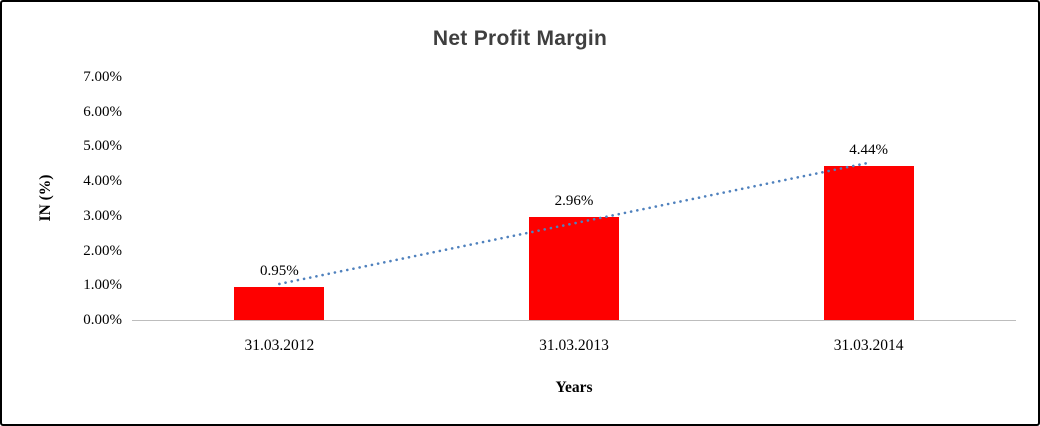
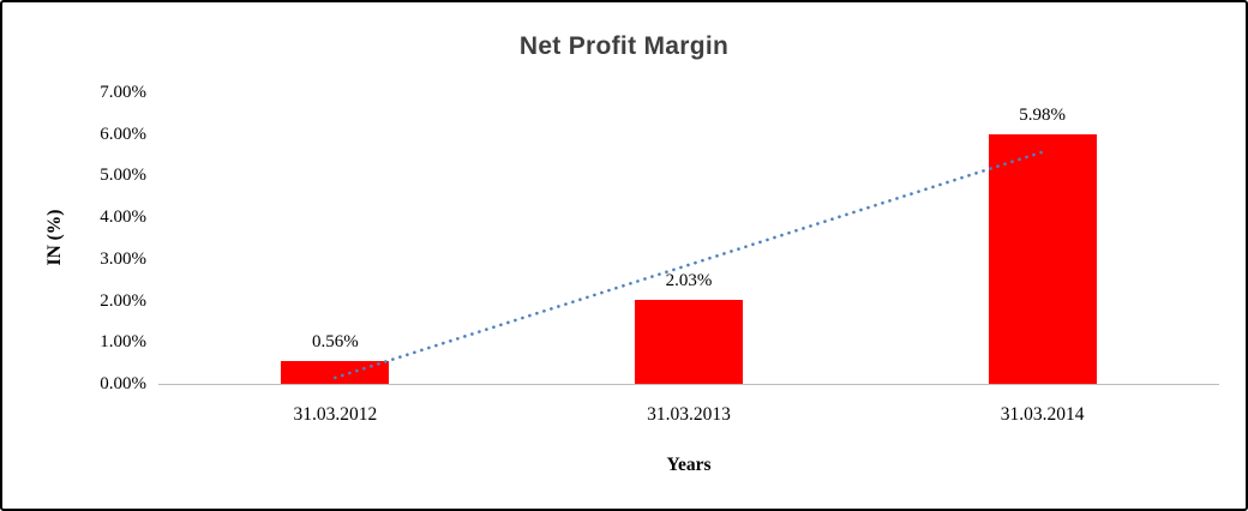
31.03.2012: 0.95% -> 0.56%
31.03.2013: 2.96% -> 2.03%
31.03.2014: 4.44% -> 5.98%
